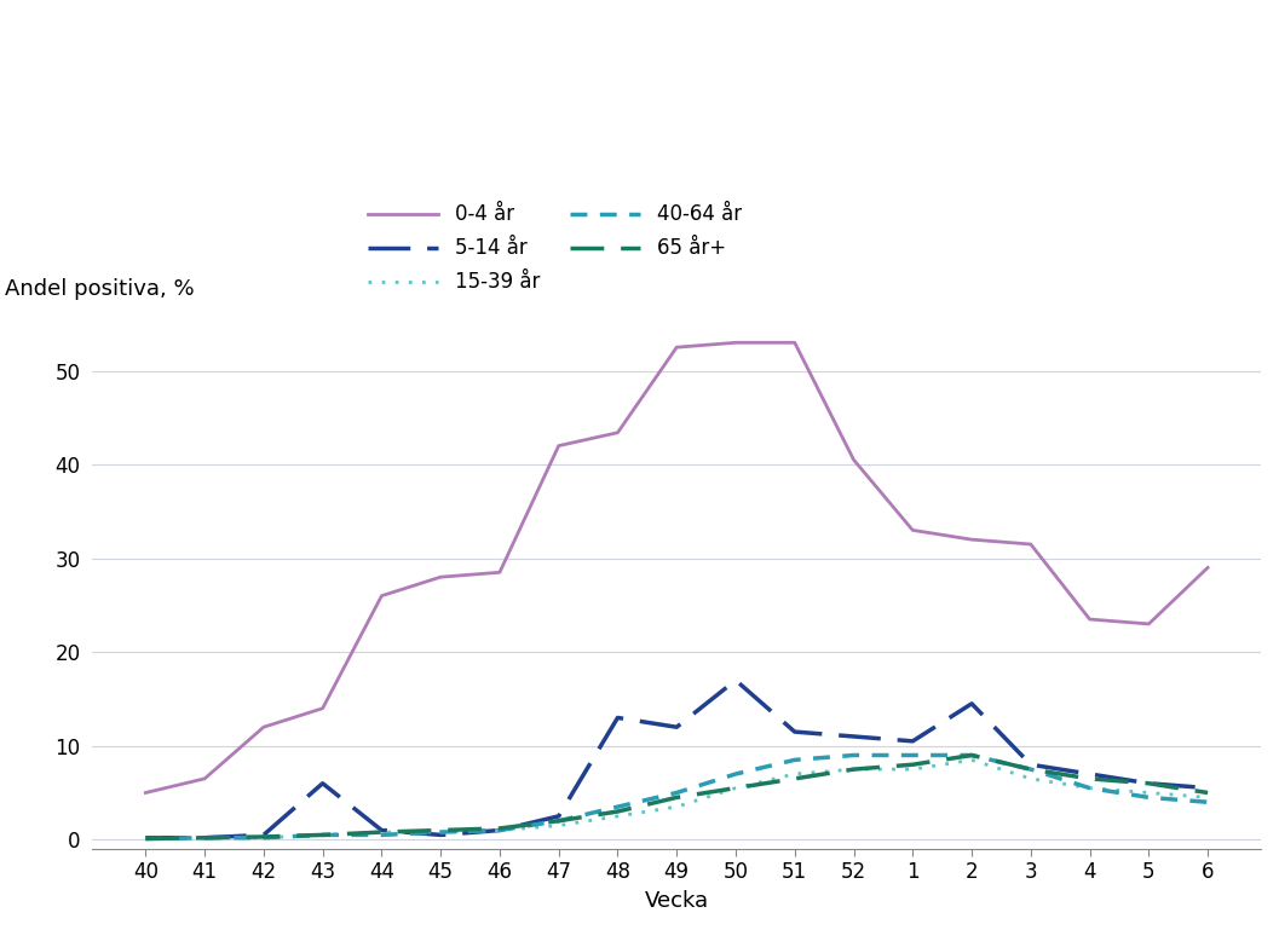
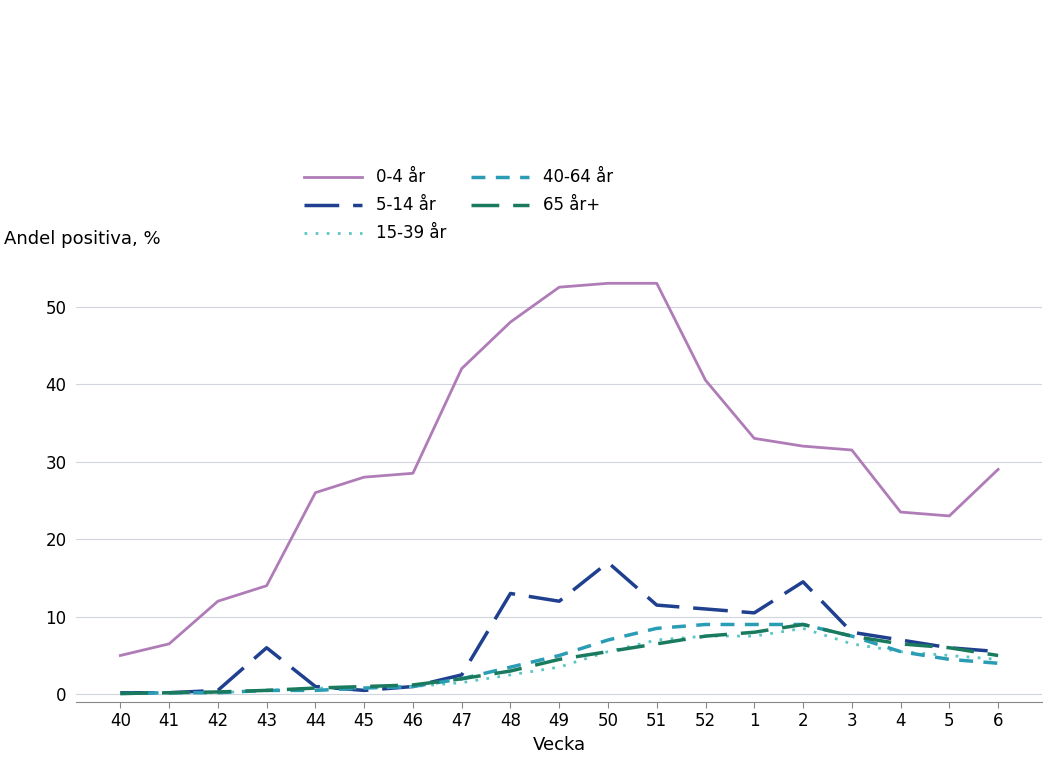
0-4 år/48: 43.4 -> 48.0
